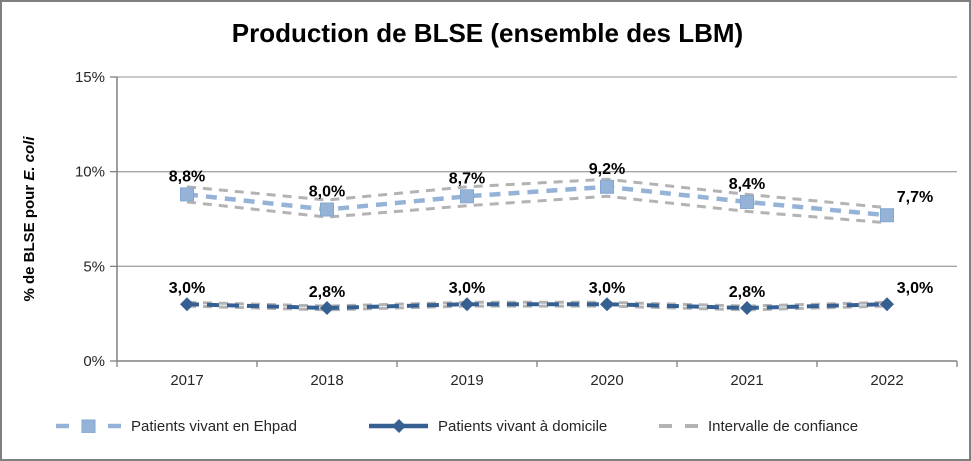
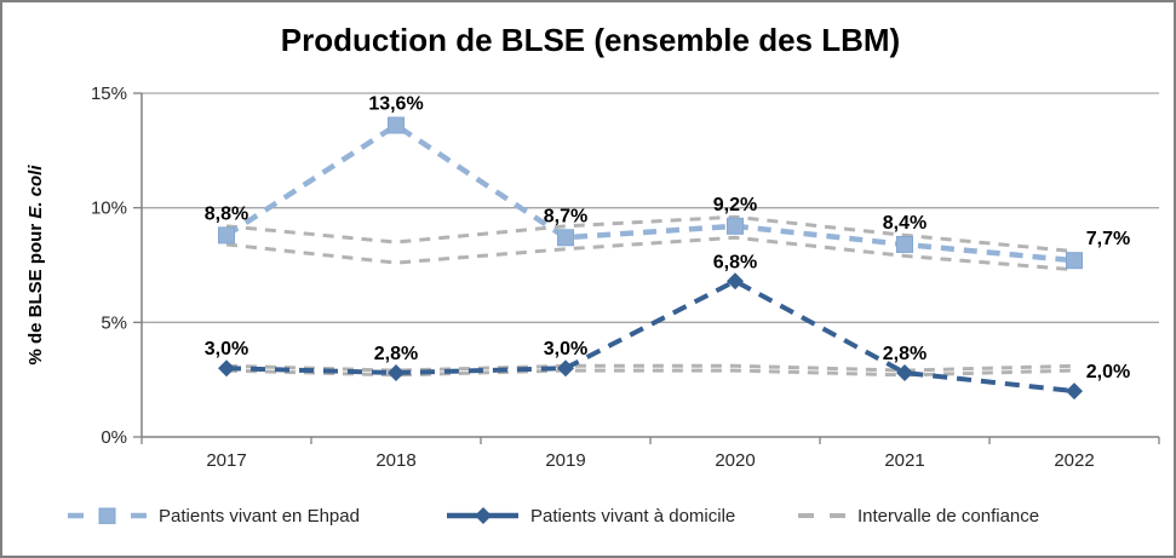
Patients vivant en Ehpad/2018: 8,0% -> 13,6%
Patients vivant à domicile/2020: 3,0% -> 6,8%
Patients vivant à domicile/2022: 3,0% -> 2,0%
